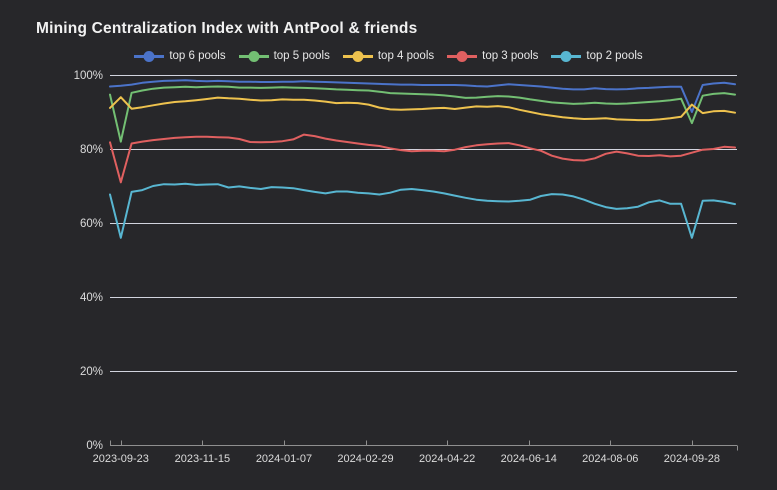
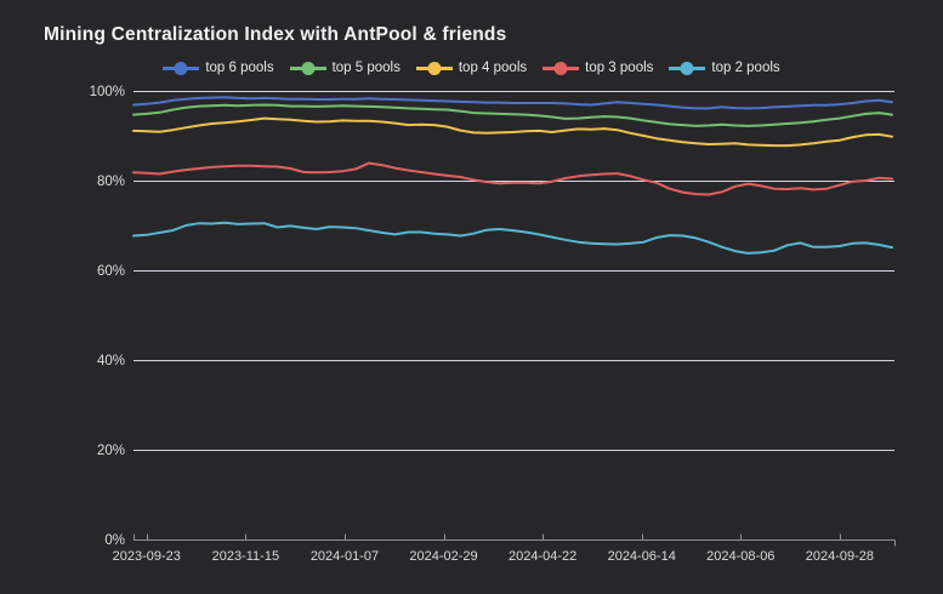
top 5 pools/2023-09-23: 82% -> 95%
top 4 pools/2023-09-23: 94% -> 91%
top 3 pools/2023-09-23: 71% -> 82%
top 2 pools/2023-09-23: 56% -> 68%
top 6 pools/2024-09-28: 90% -> 97%
top 5 pools/2024-09-28: 87% -> 94%
top 4 pools/2024-09-28: 92% -> 89%
top 2 pools/2024-09-28: 56% -> 65%
